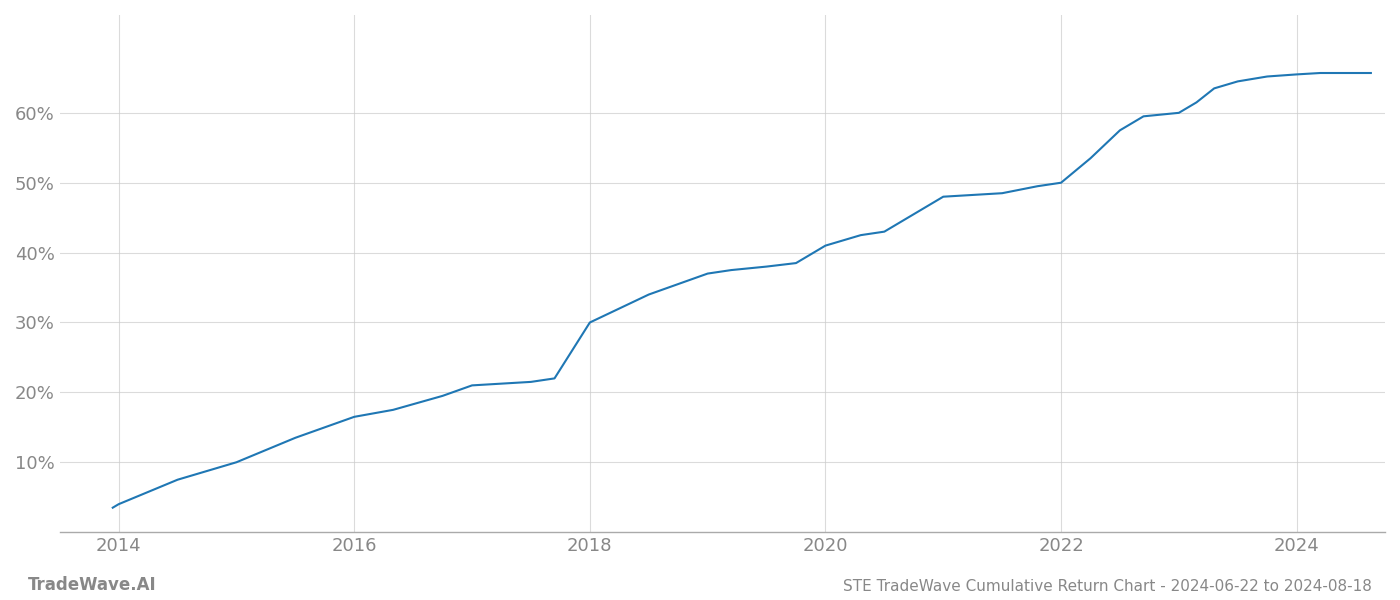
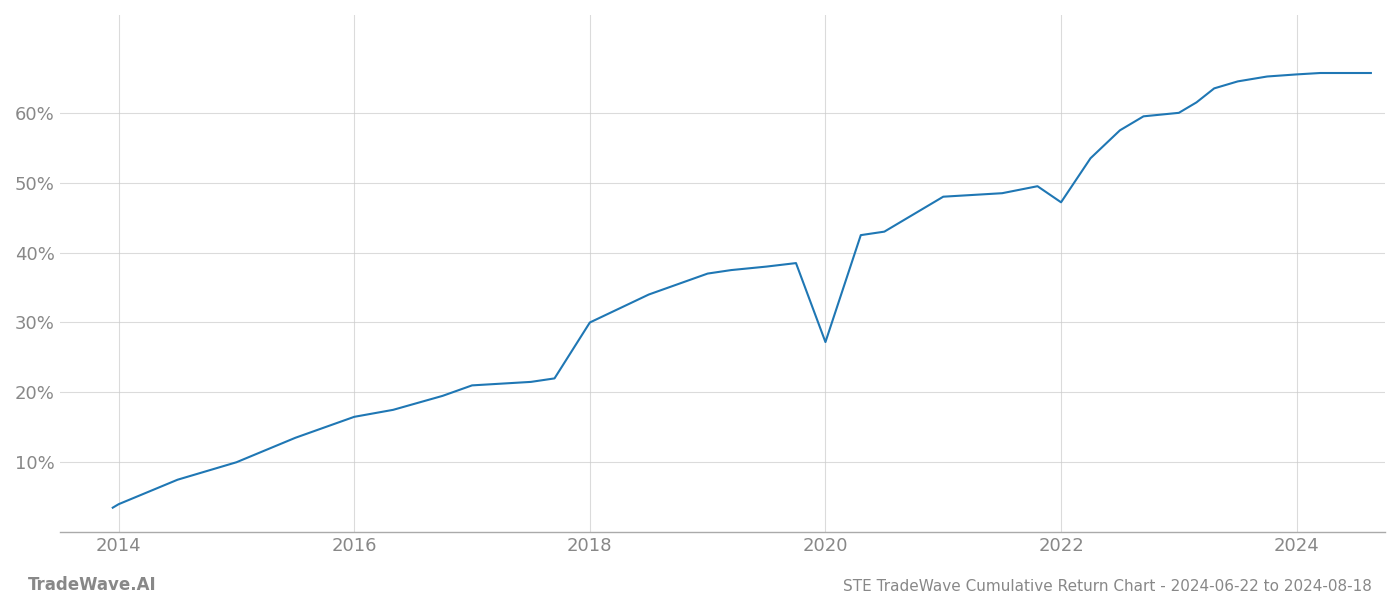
2020: 41.0% -> 27.2%
2022: 50.0% -> 47.2%
